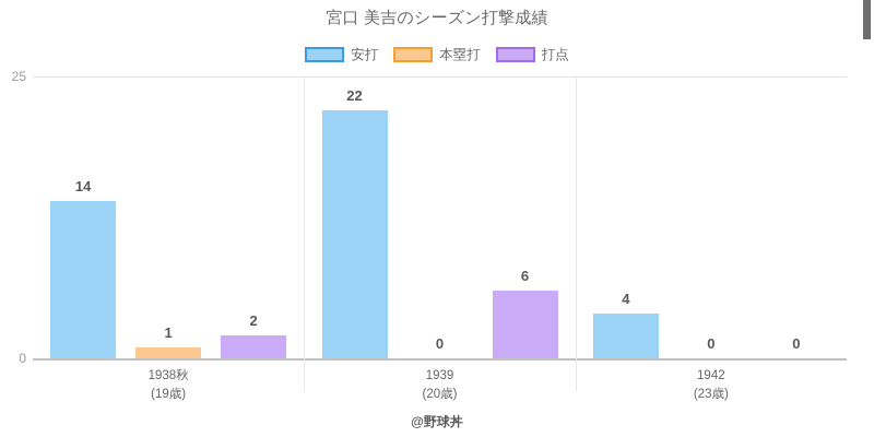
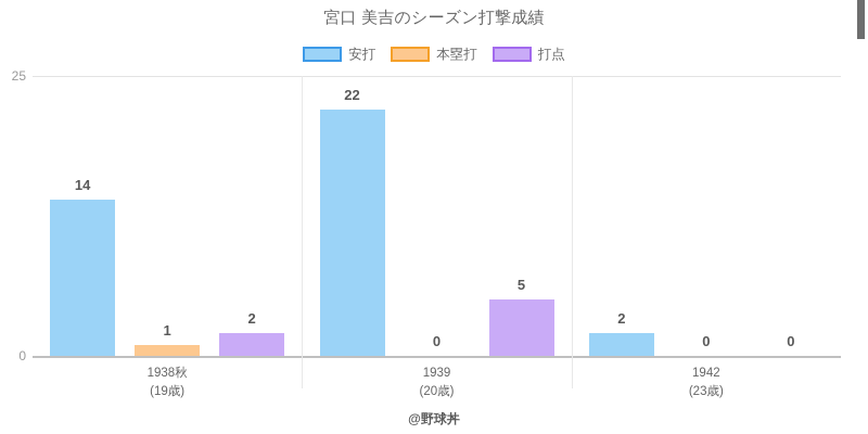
打点/1939: 6 -> 5
安打/1942: 4 -> 2
